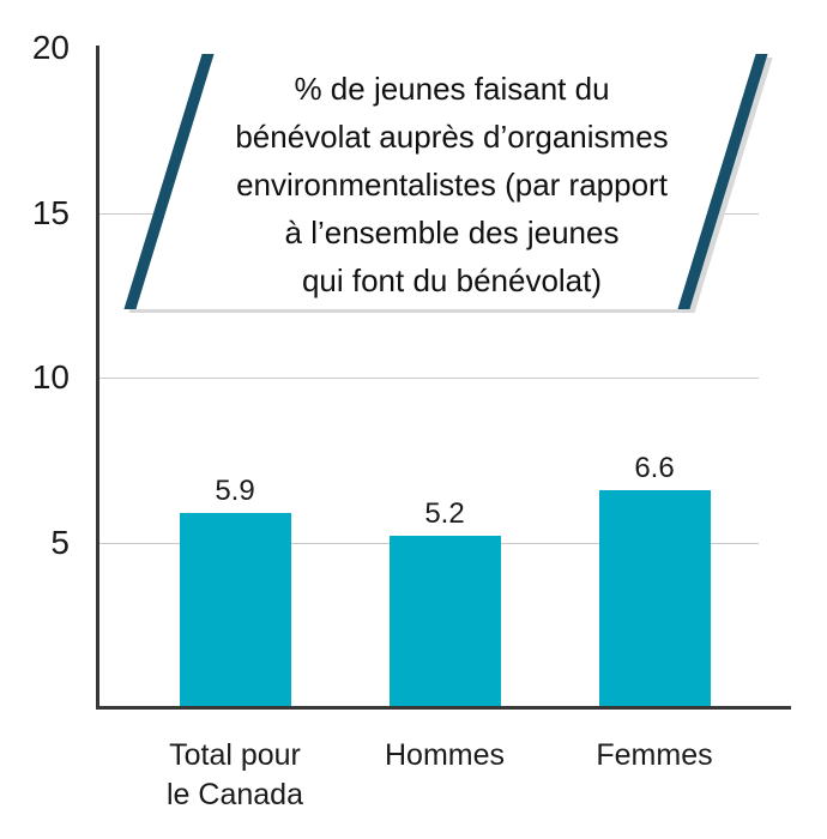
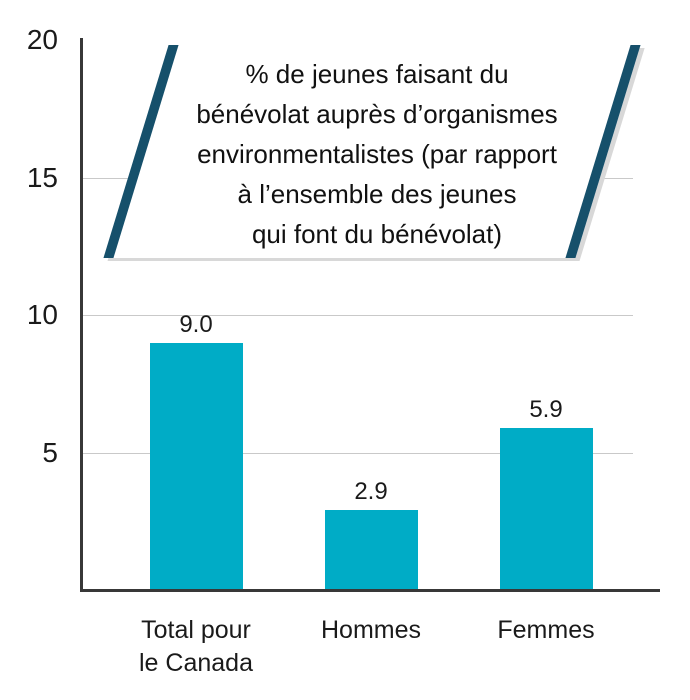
Total pour le Canada: 5.9 -> 9.0
Hommes: 5.2 -> 2.9
Femmes: 6.6 -> 5.9
